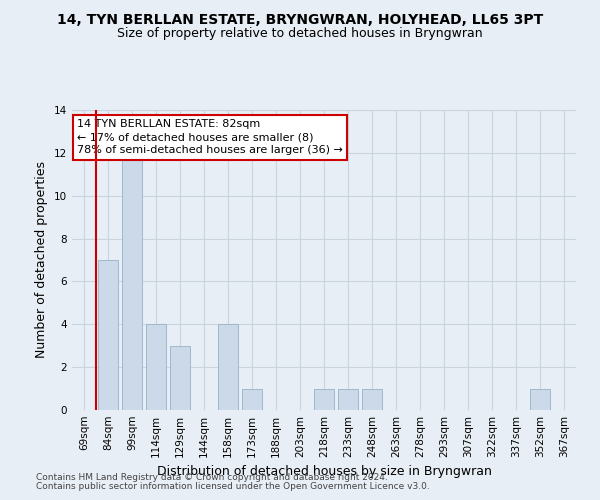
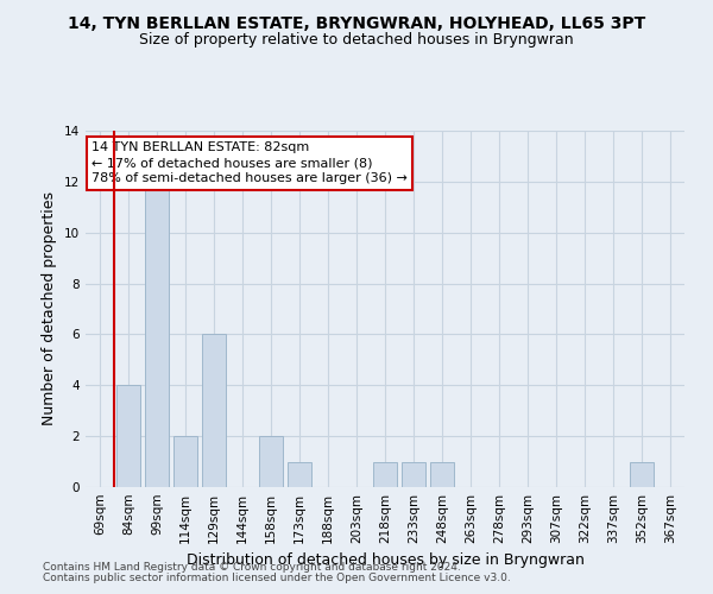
84sqm: 7 -> 4
114sqm: 4 -> 2
129sqm: 3 -> 6
158sqm: 4 -> 2
